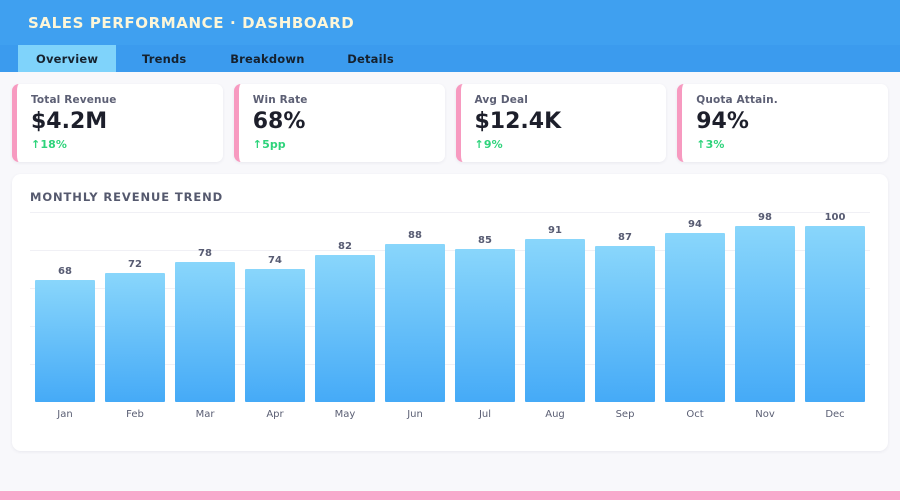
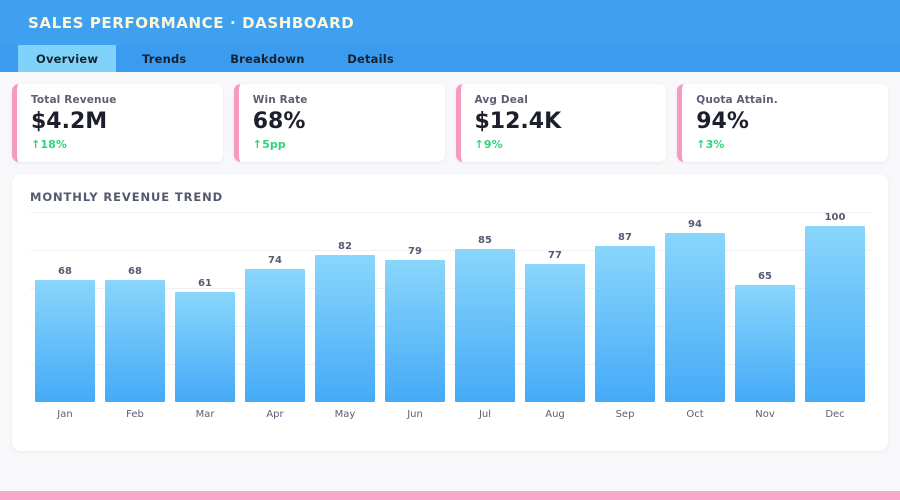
Feb: 72 -> 68
Mar: 78 -> 61
Jun: 88 -> 79
Aug: 91 -> 77
Nov: 98 -> 65
